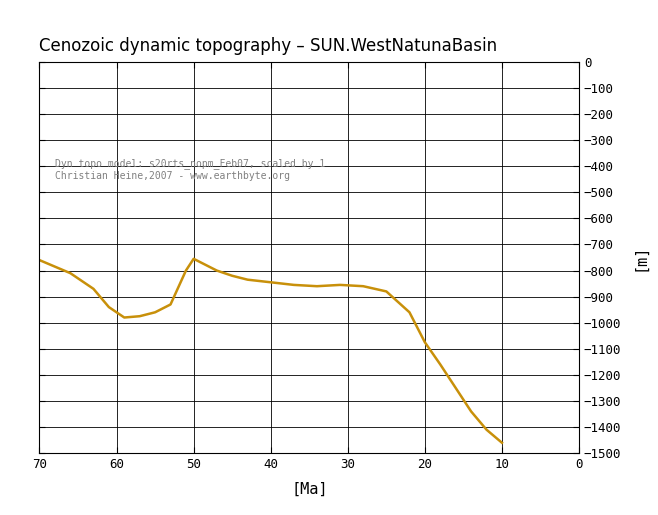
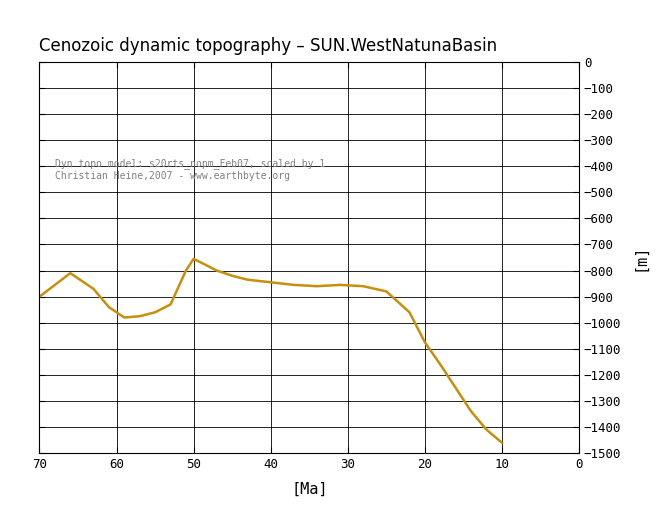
70: -760 -> -900
